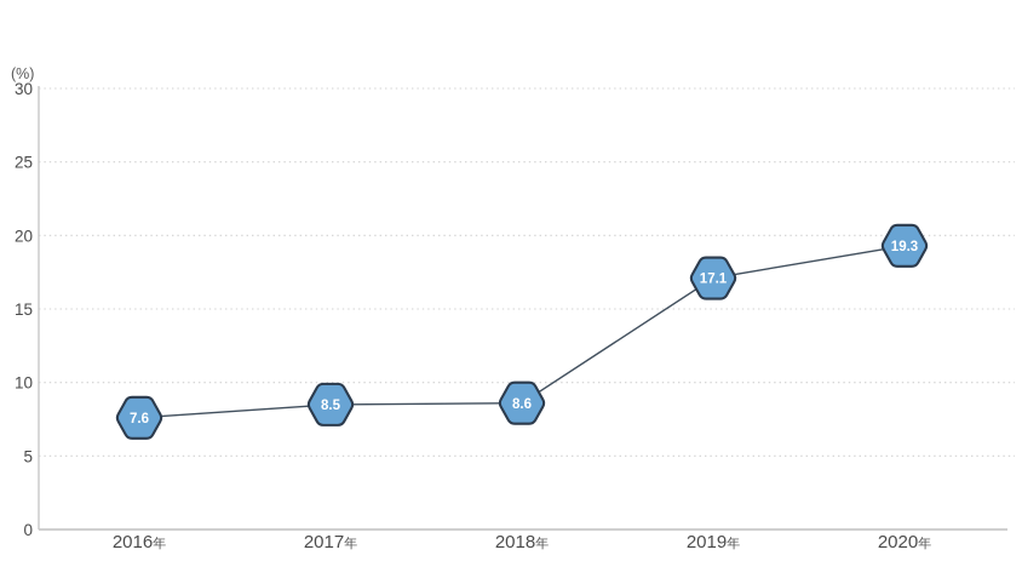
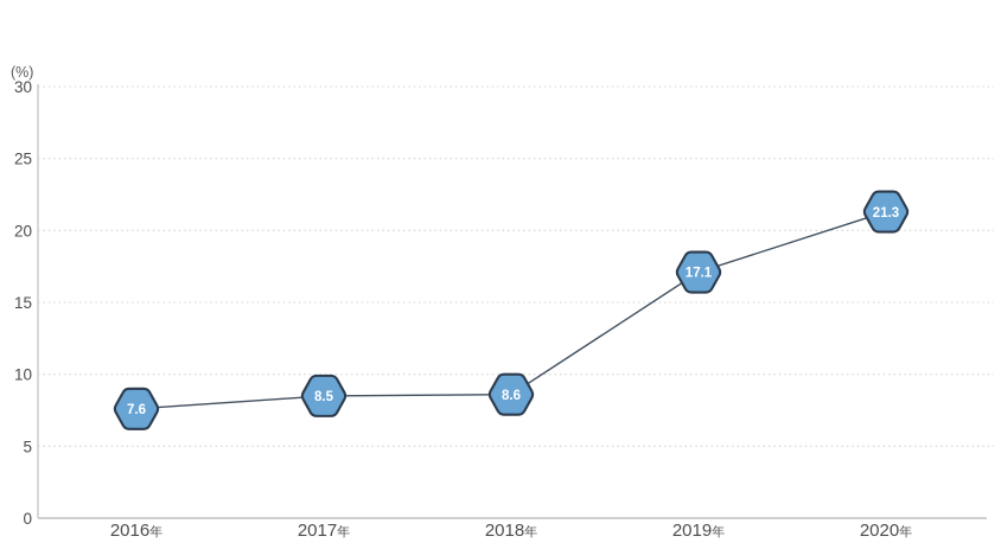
2020年: 19.3 -> 21.3
